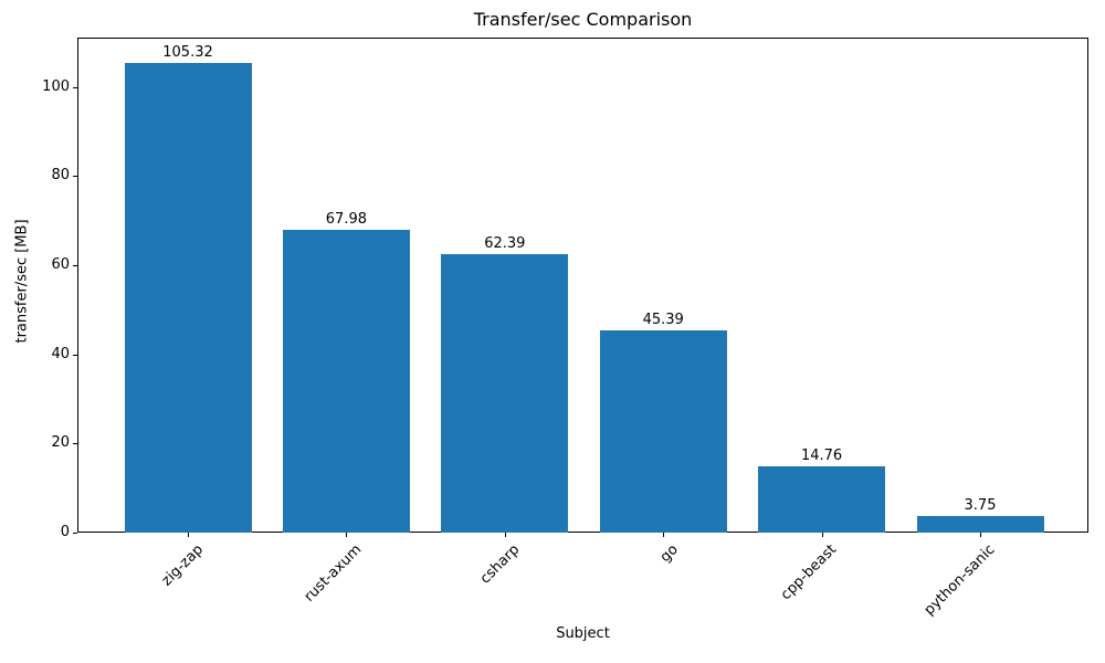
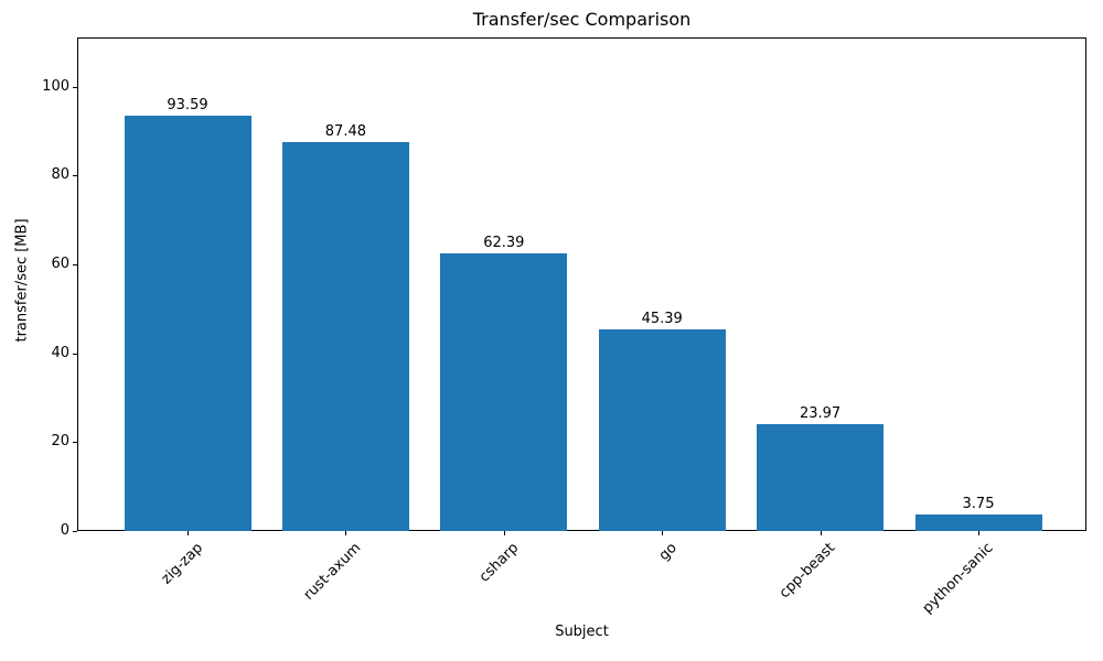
zig-zap: 105.32 -> 93.59
rust-axum: 67.98 -> 87.48
cpp-beast: 14.76 -> 23.97
